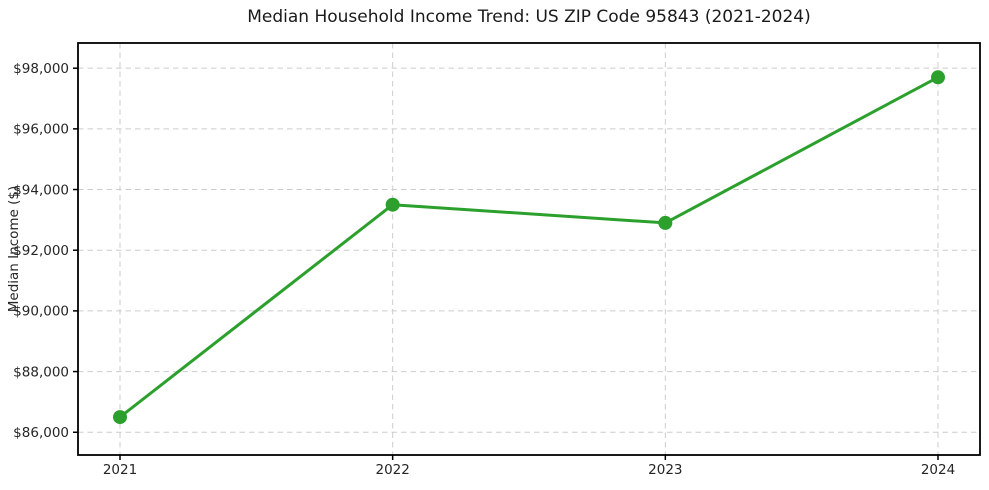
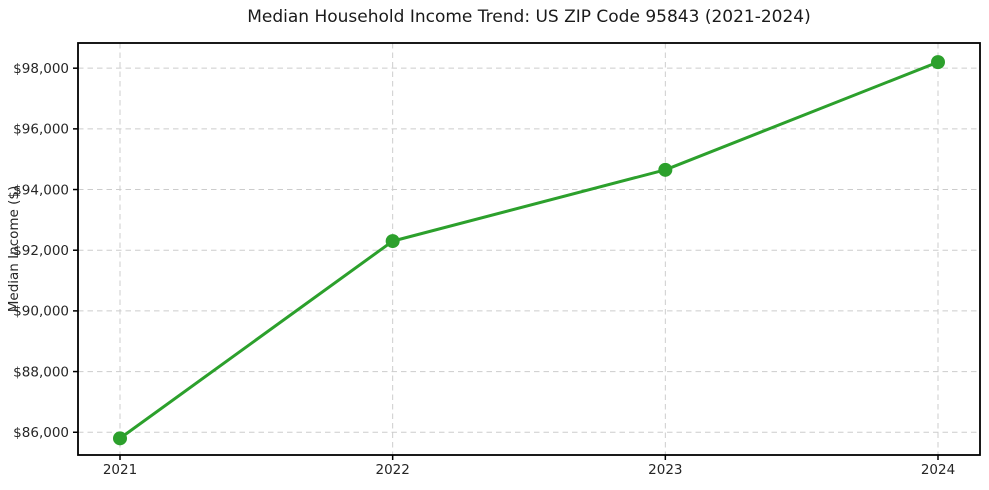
2021: $86500 -> $85800
2022: $93500 -> $92300
2023: $92900 -> $94600
2024: $97700 -> $98200
